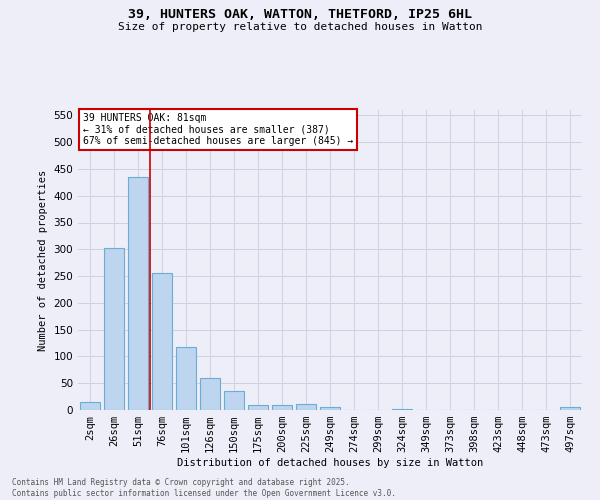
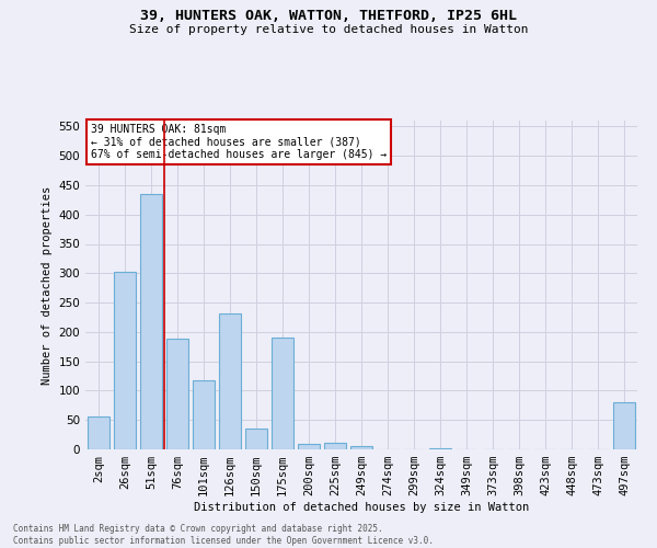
2sqm: 15 -> 56
76sqm: 255 -> 188
126sqm: 60 -> 232
175sqm: 10 -> 190
497sqm: 5 -> 80
